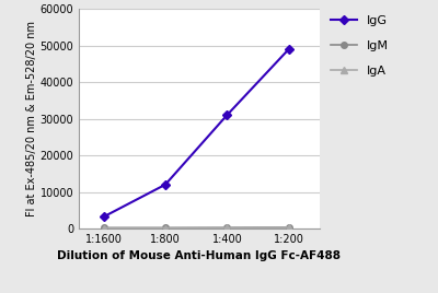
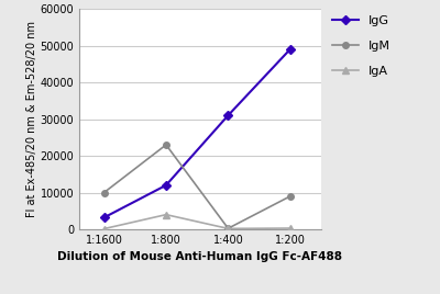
IgM/1:1600: 200 -> 10000
IgM/1:800: 200 -> 23000
IgA/1:800: 200 -> 4000
IgM/1:200: 400 -> 9000
